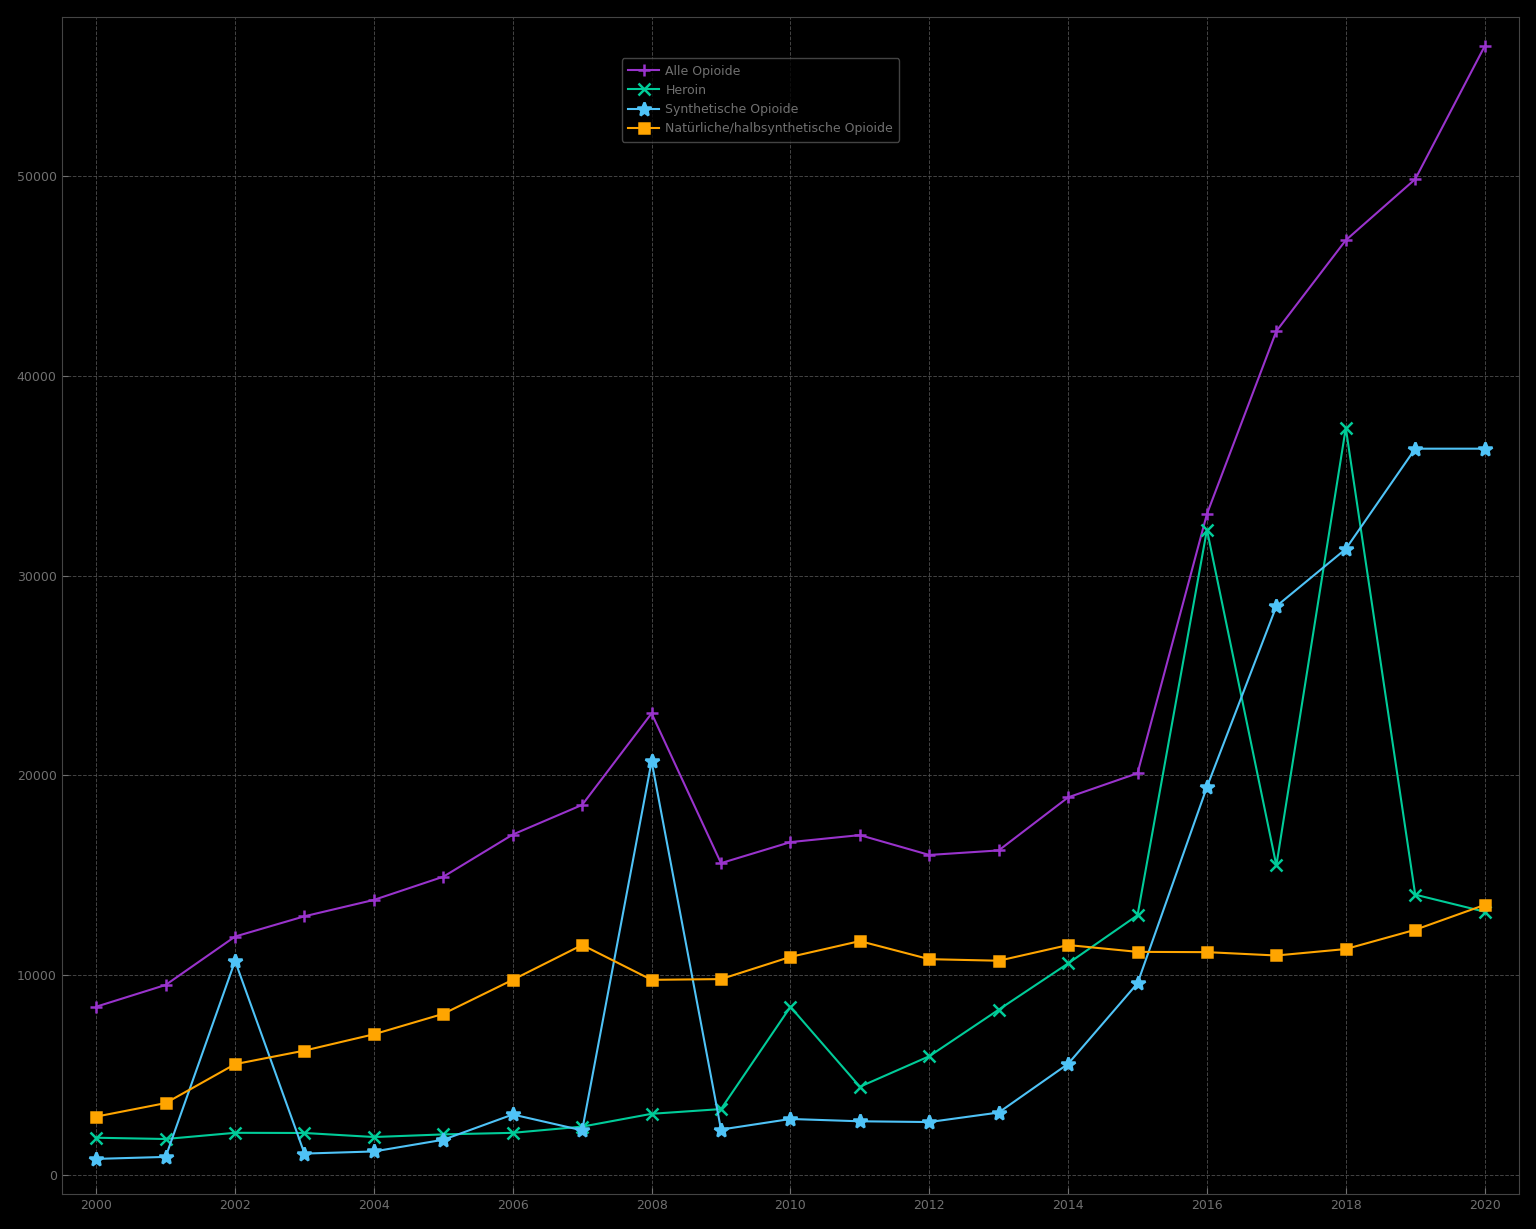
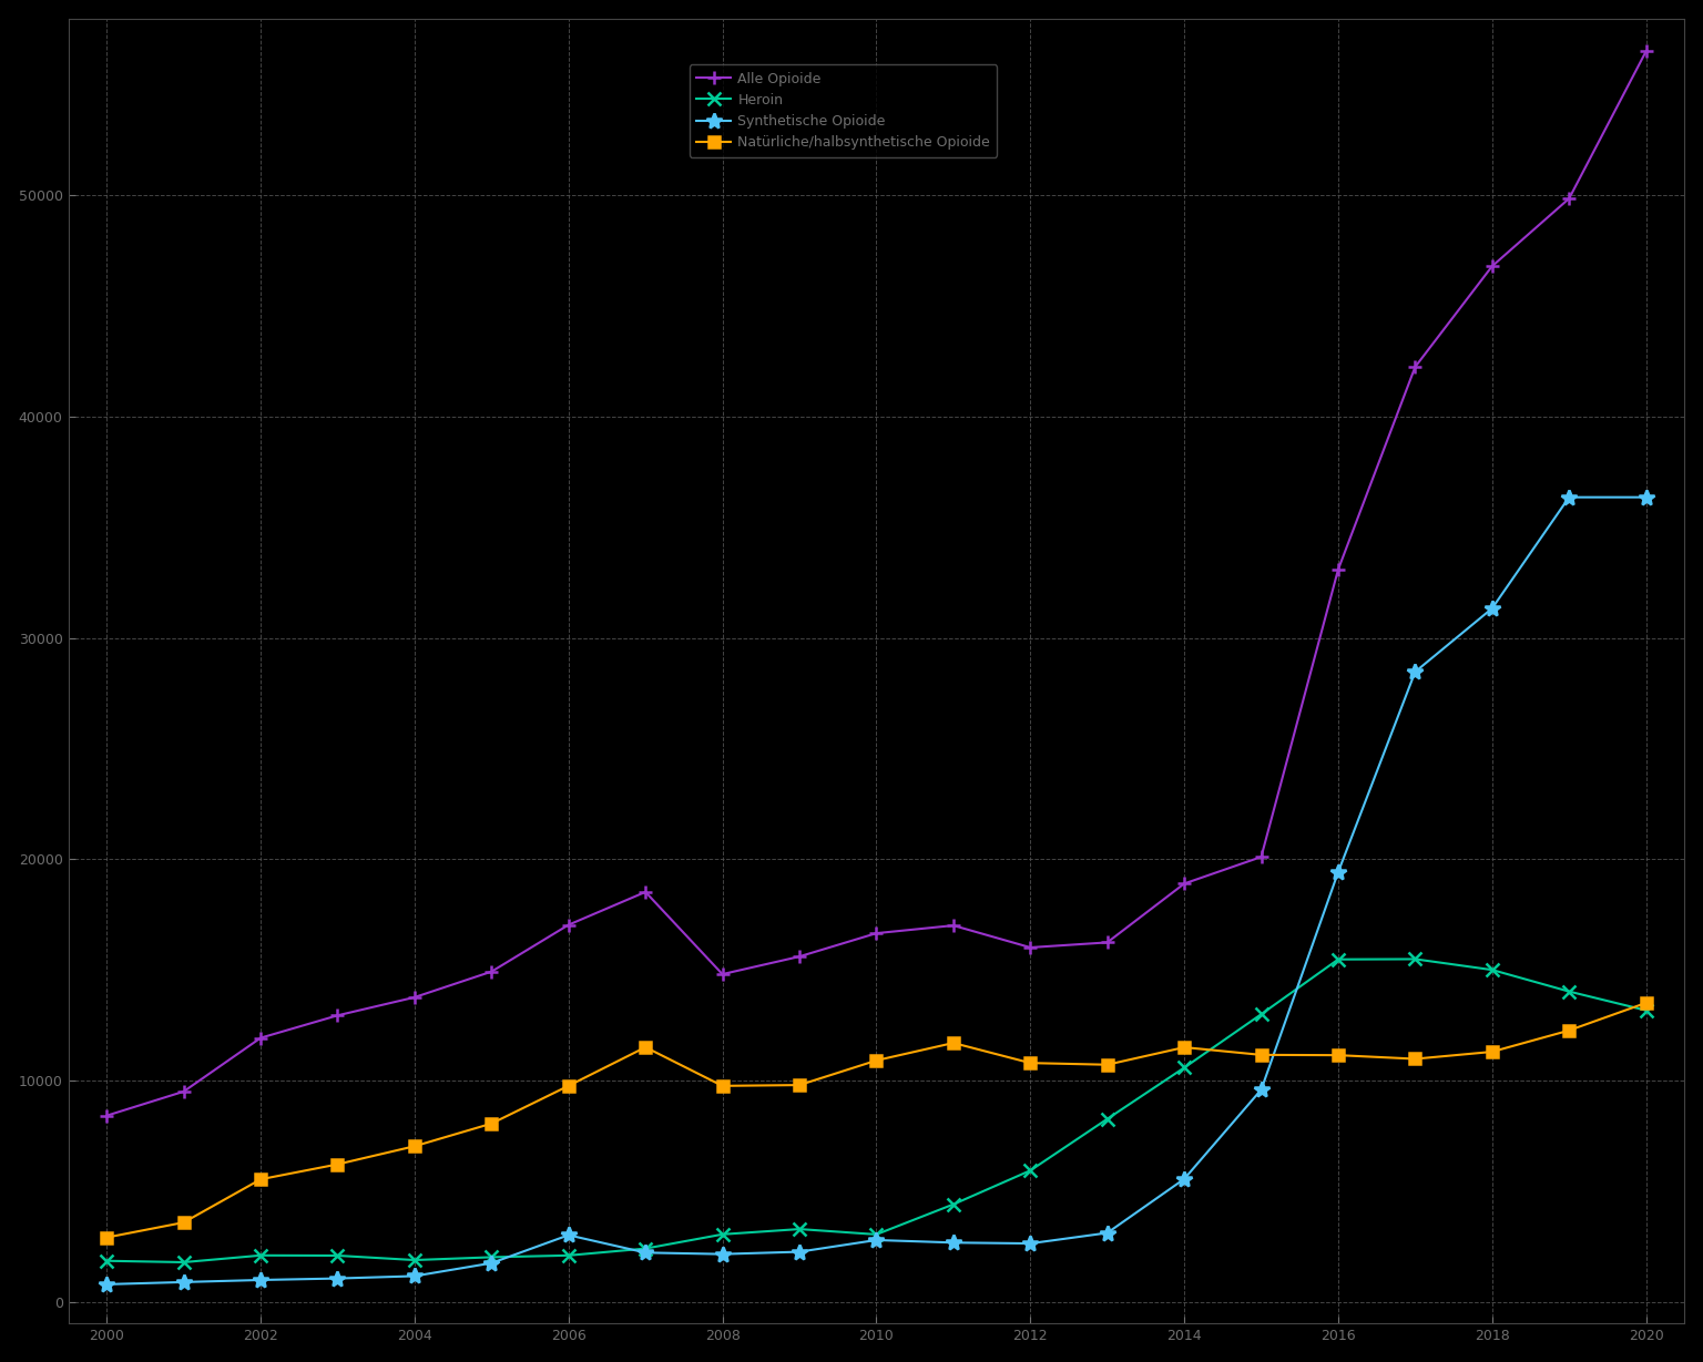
Synthetische Opioide/2002: 10700 -> 1000
Alle Opioide/2008: 23100 -> 14800
Synthetische Opioide/2008: 20700 -> 2100
Heroin/2010: 8400 -> 3000
Heroin/2016: 32300 -> 15500
Heroin/2018: 37400 -> 15000
